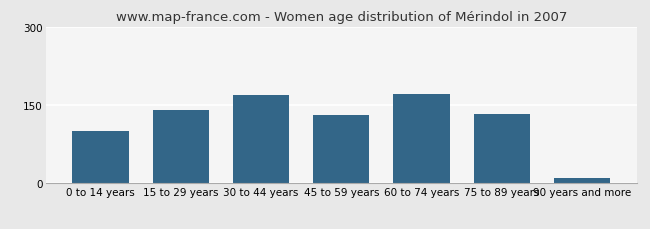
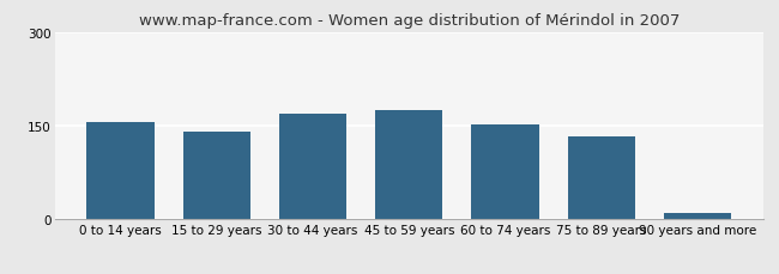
0 to 14 years: 100 -> 156
45 to 59 years: 130 -> 175
60 to 74 years: 170 -> 152
